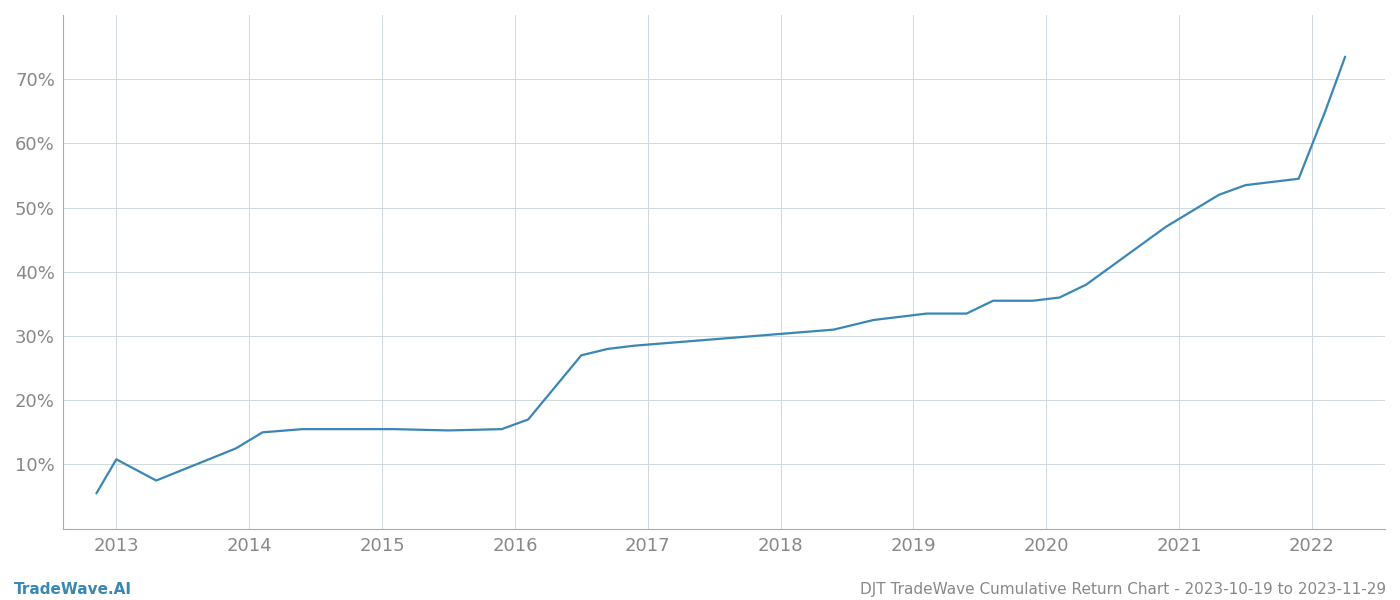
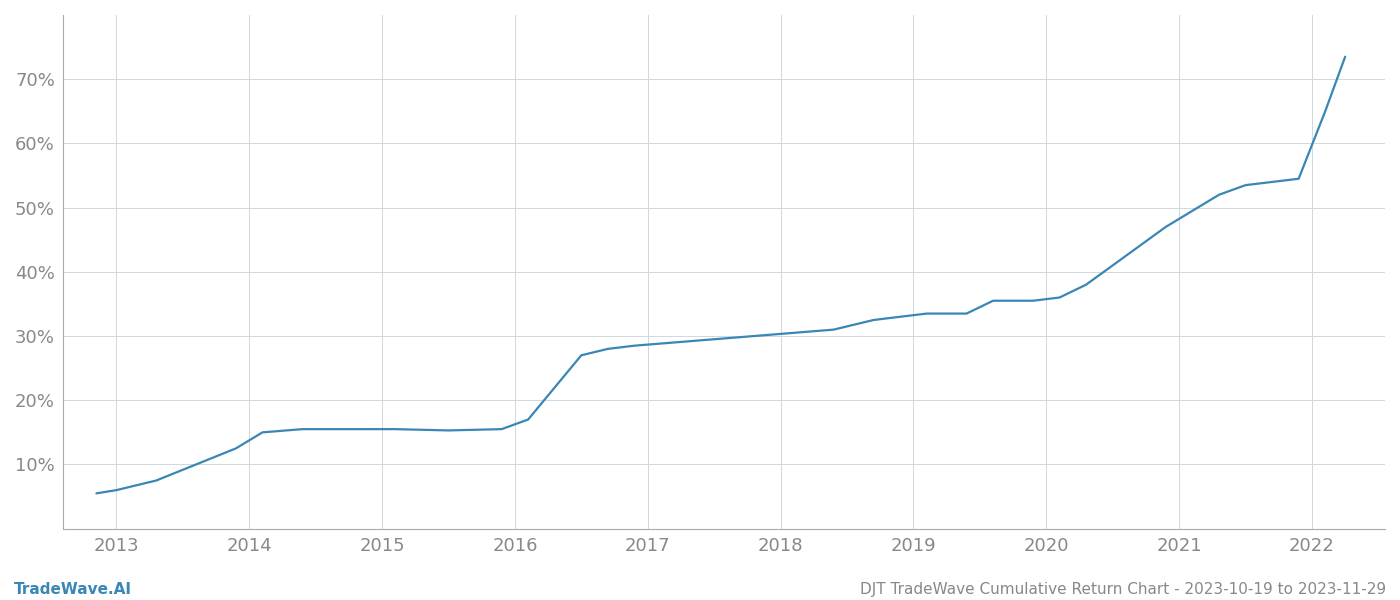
2013: 10.8% -> 6.0%
